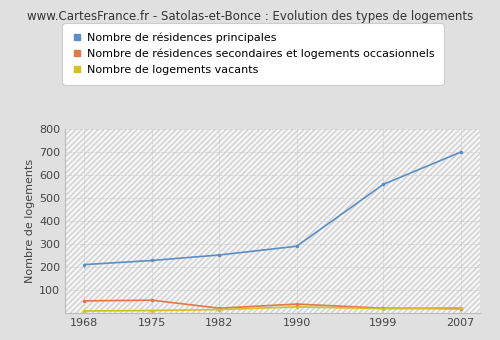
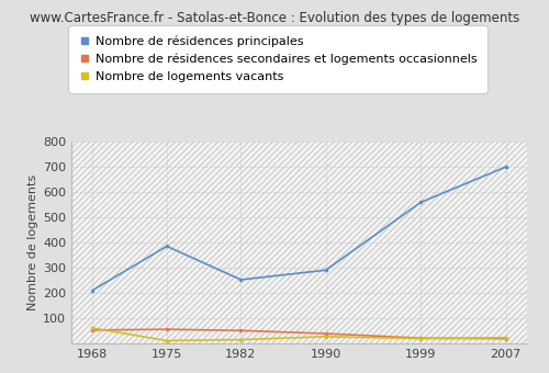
Nombre de logements vacants/1968: 8 -> 60
Nombre de résidences principales/1975: 228 -> 385
Nombre de résidences secondaires et logements occasionnels/1982: 20 -> 50
